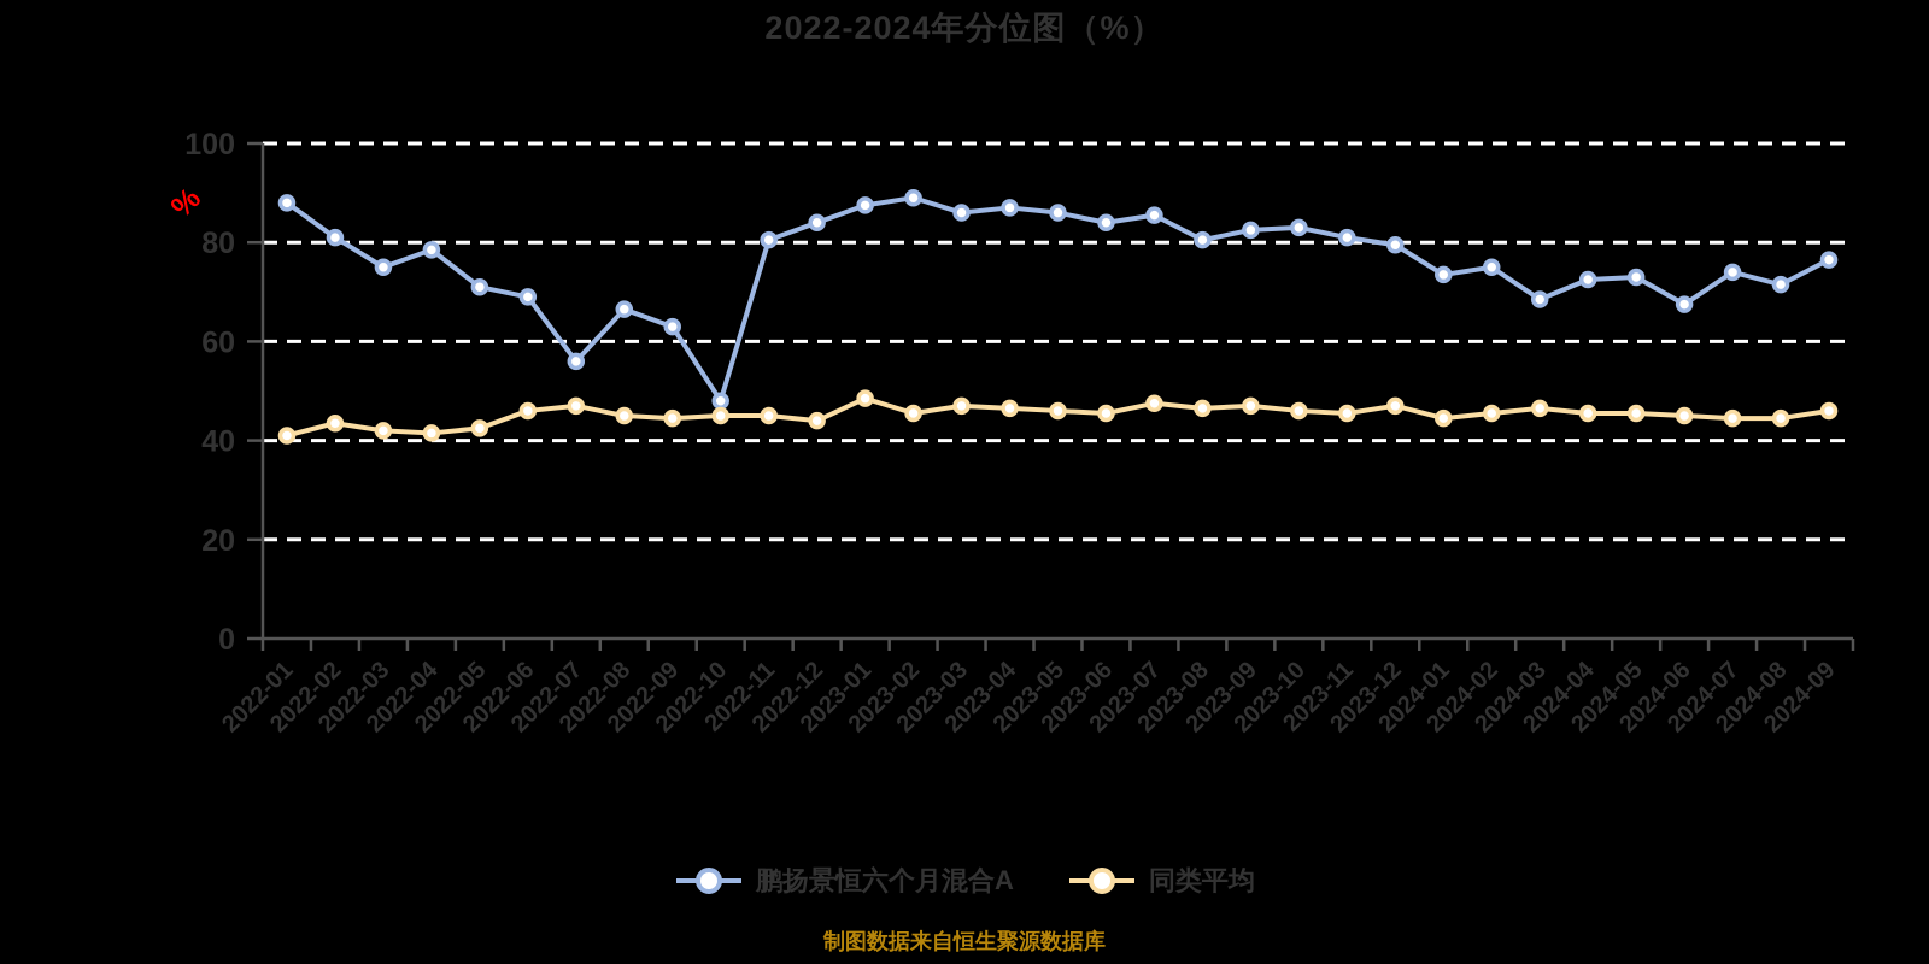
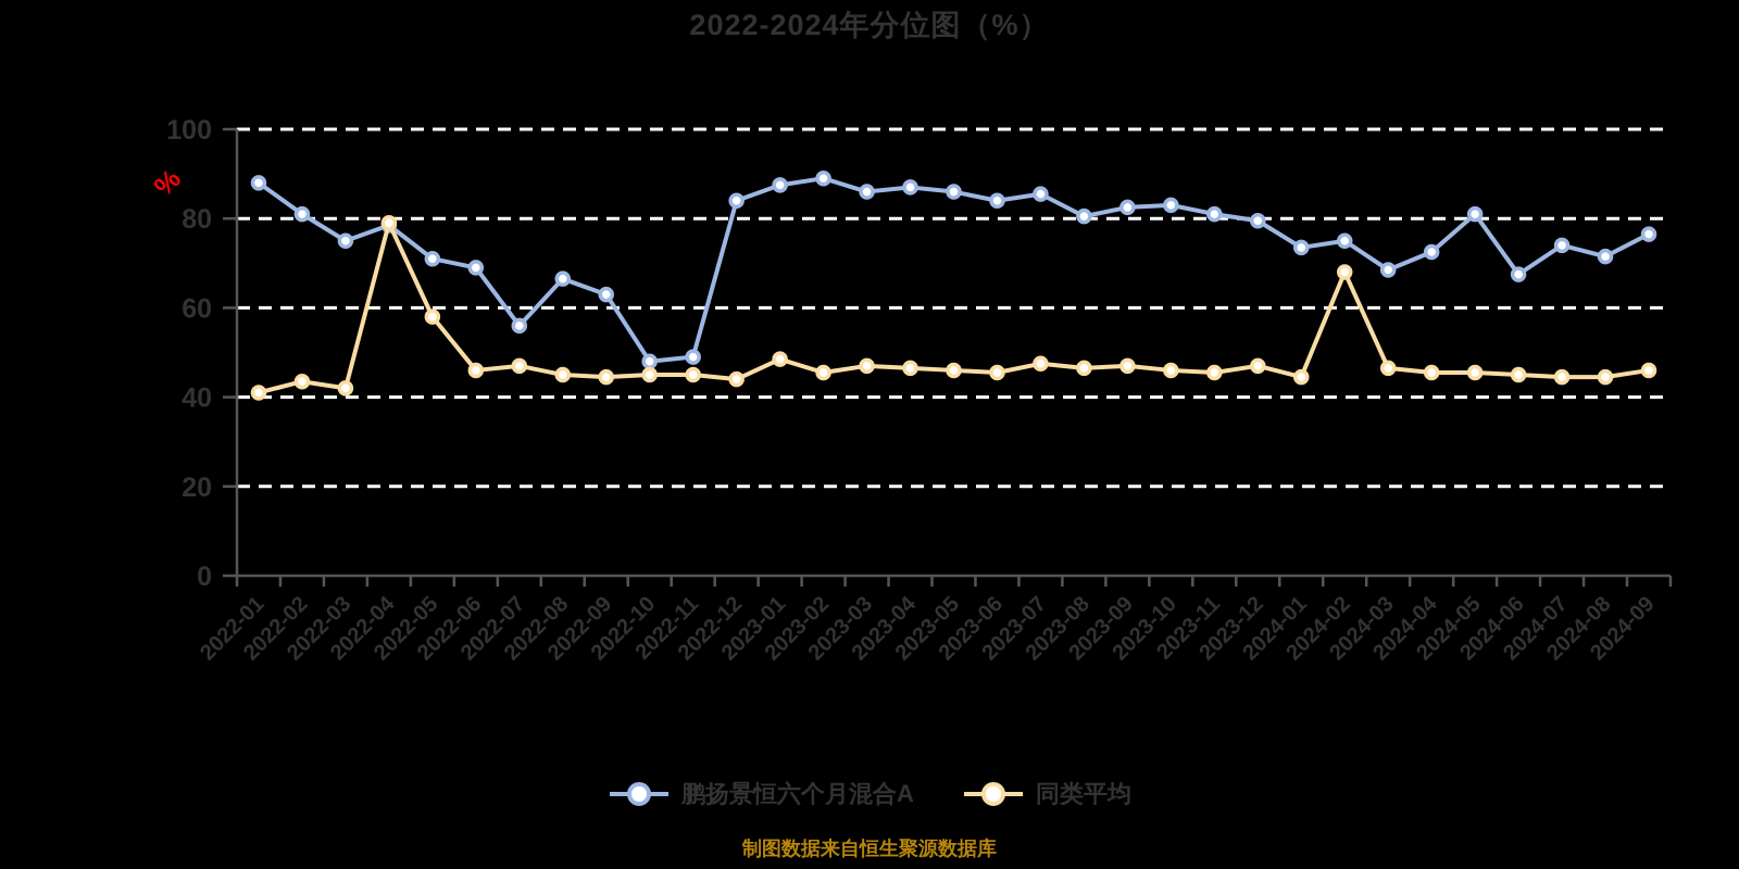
同类平均/2022-04: 42 -> 79
同类平均/2022-05: 42 -> 58
鹏扬景恒六个月混合A/2022-11: 80 -> 49
同类平均/2024-02: 46 -> 68
鹏扬景恒六个月混合A/2024-05: 73 -> 81
